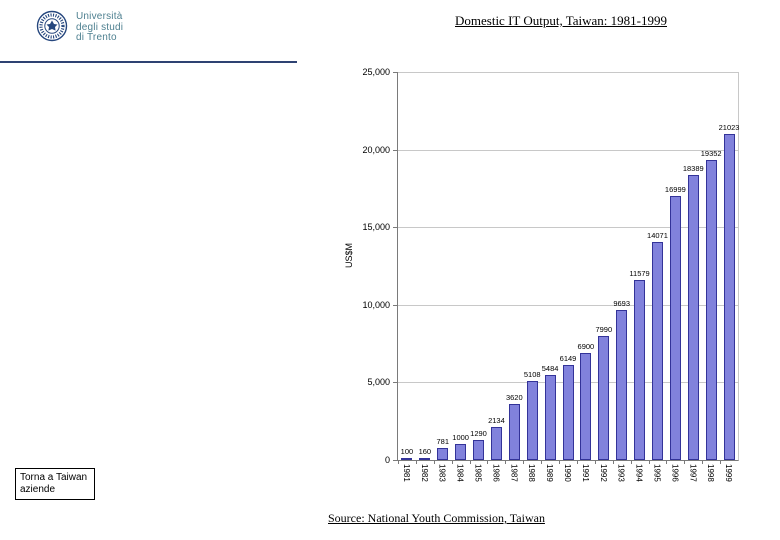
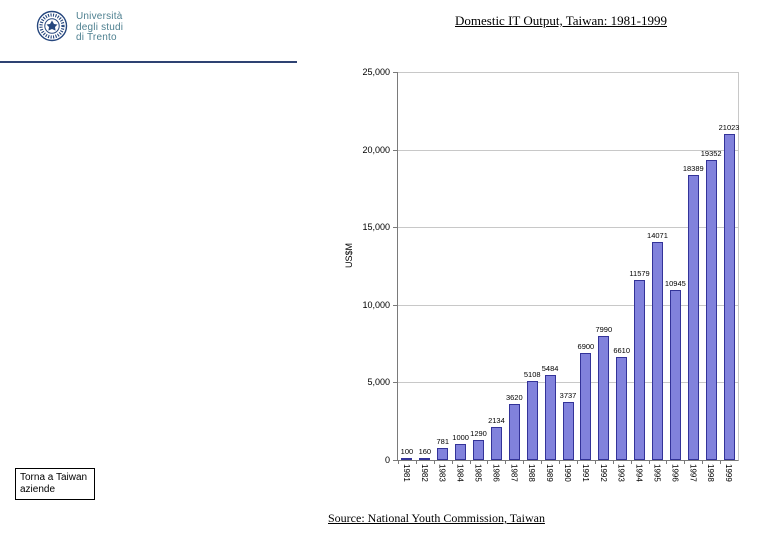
1990: 6149 -> 3737
1993: 9693 -> 6610
1996: 16999 -> 10945
